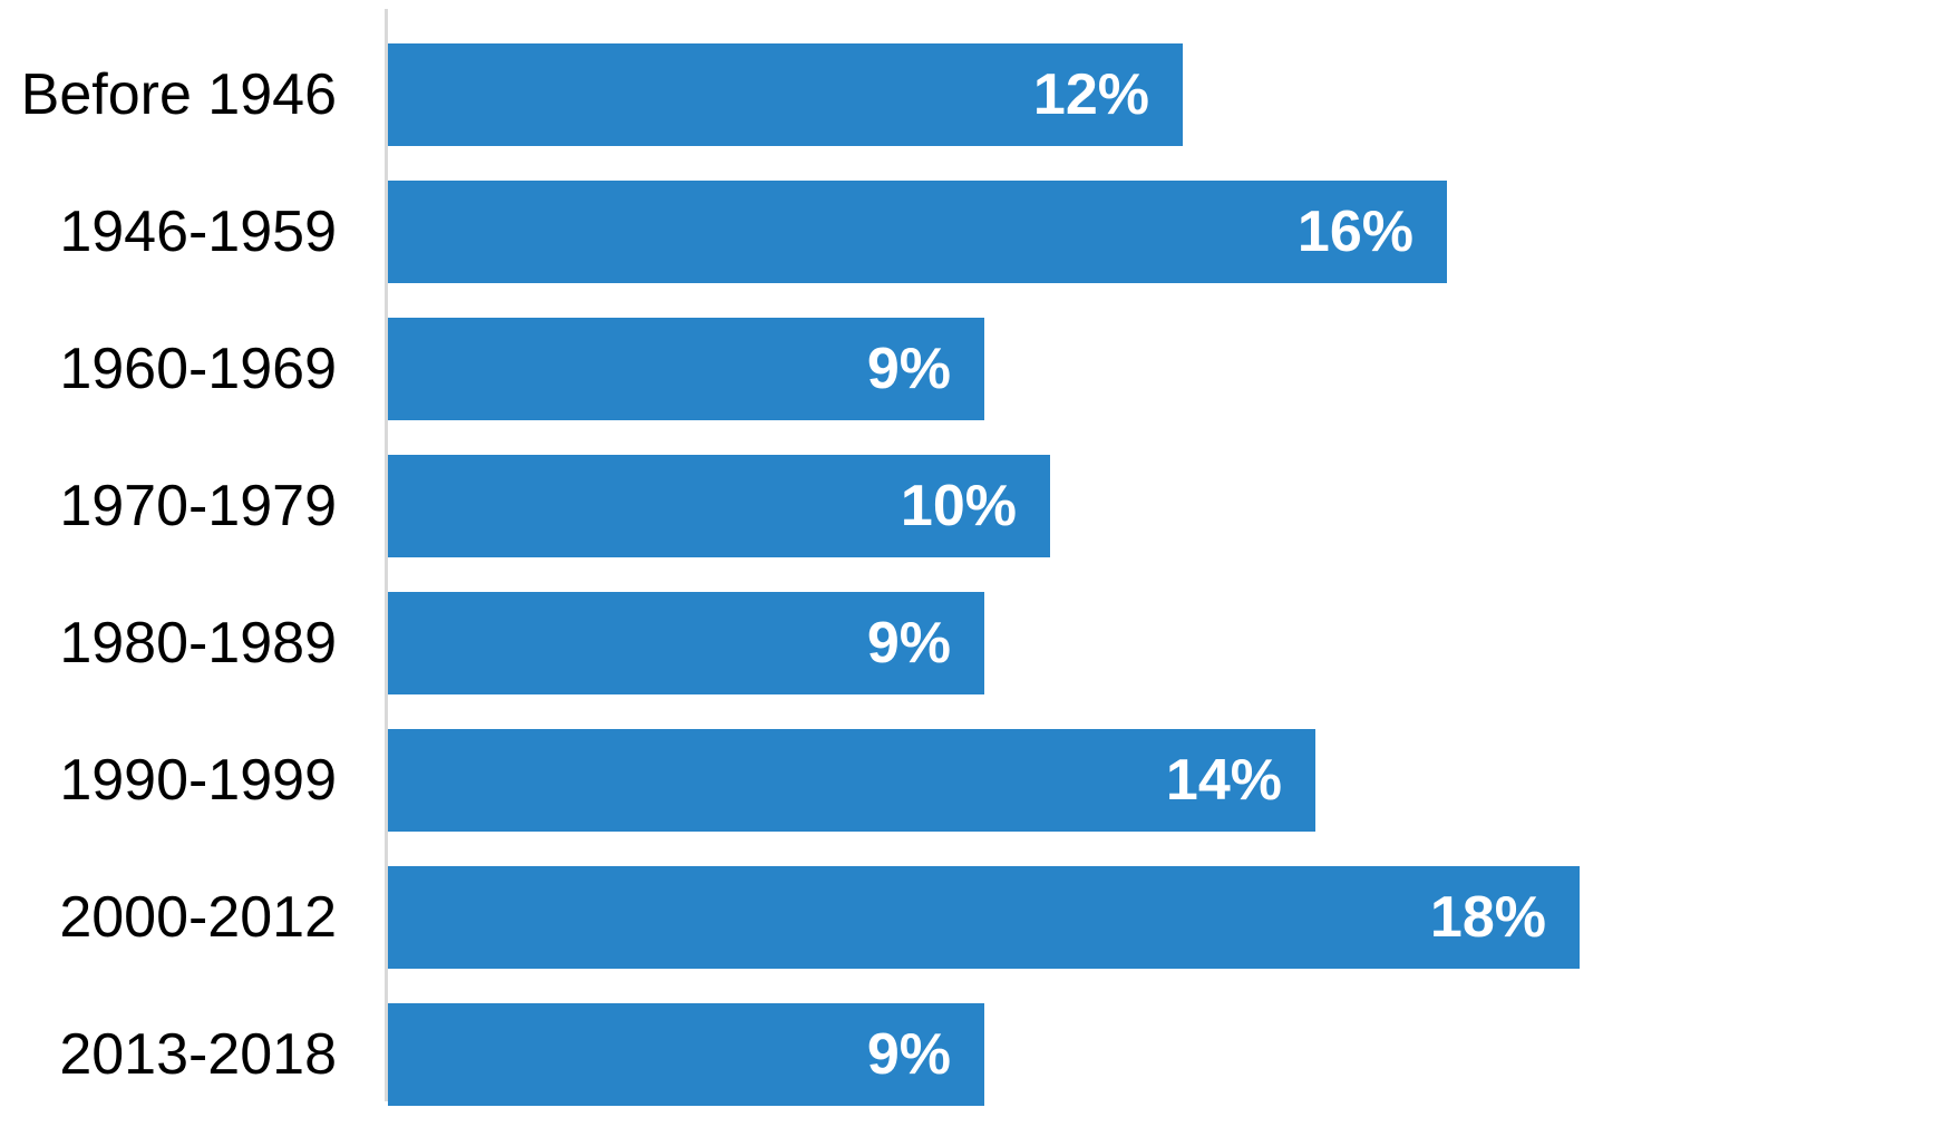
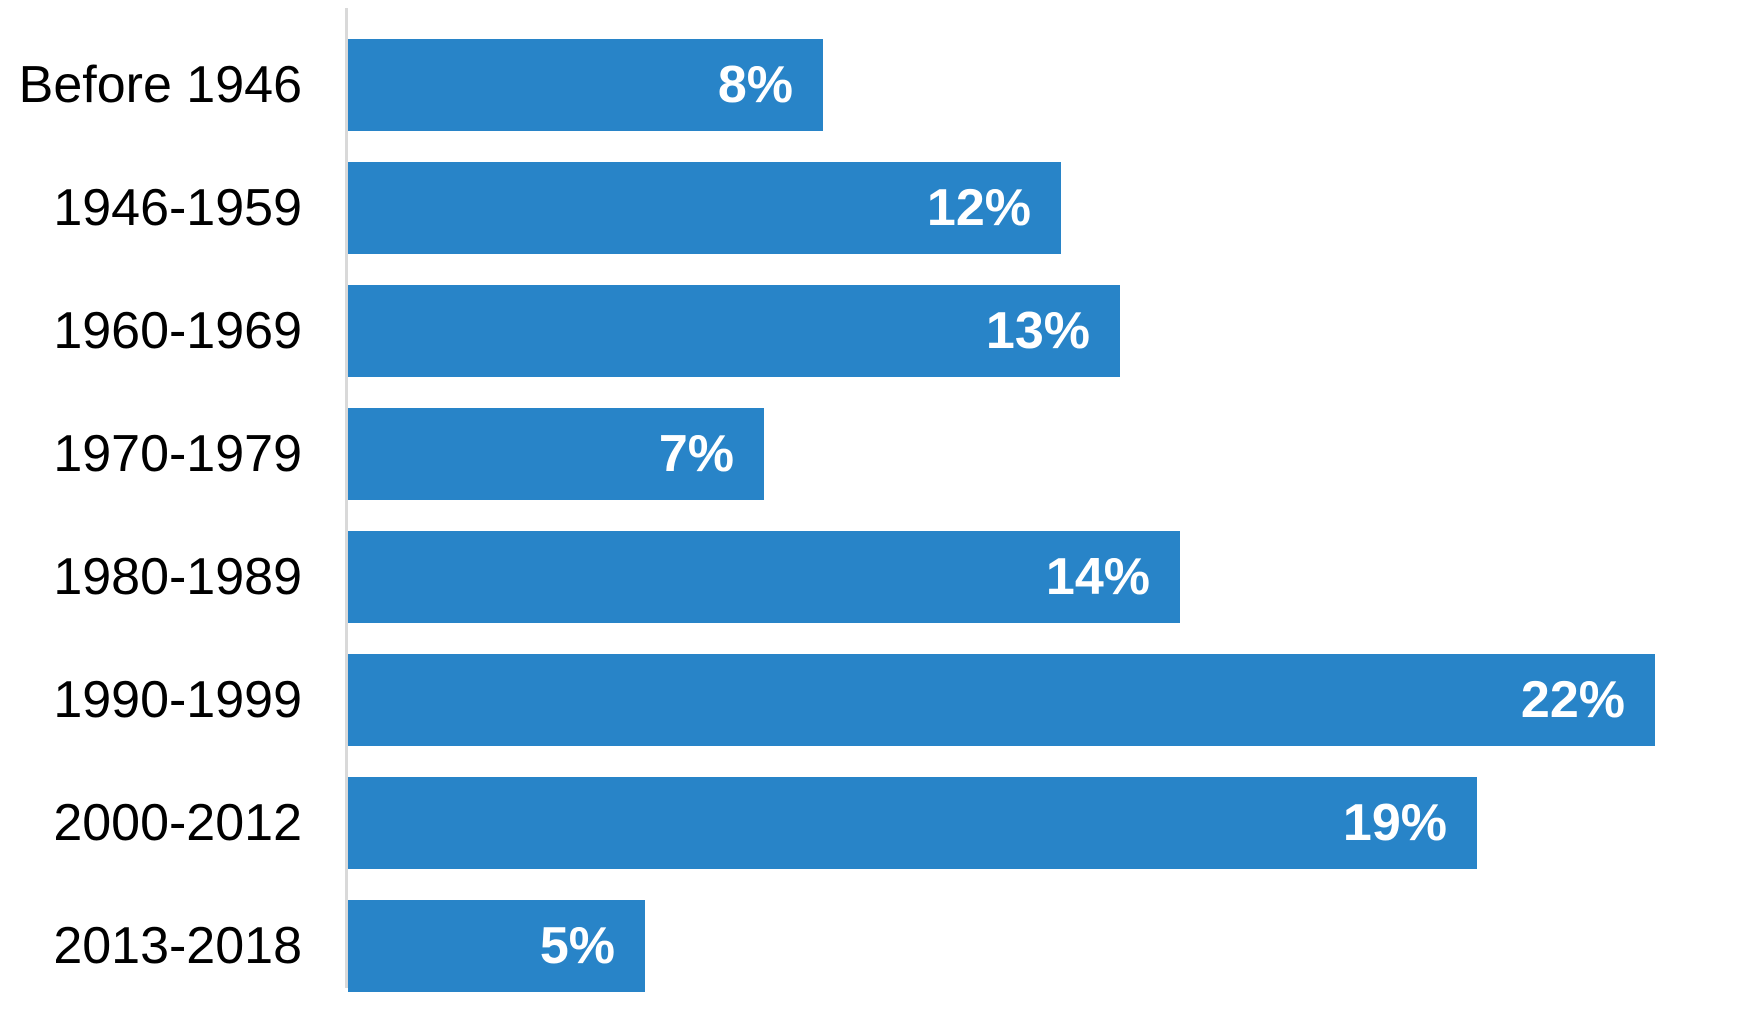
Before 1946: 12% -> 8%
1946-1959: 16% -> 12%
1960-1969: 9% -> 13%
1970-1979: 10% -> 7%
1980-1989: 9% -> 14%
1990-1999: 14% -> 22%
2000-2012: 18% -> 19%
2013-2018: 9% -> 5%
